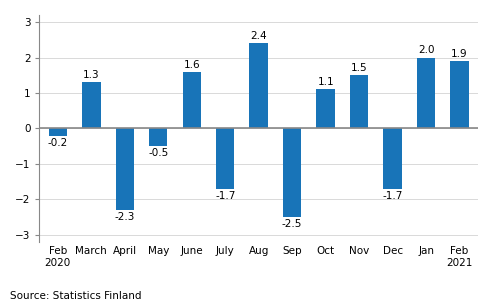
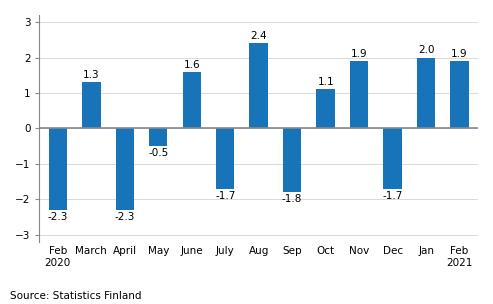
Feb 2020: -0.2 -> -2.3
Sep: -2.5 -> -1.8
Nov: 1.5 -> 1.9
